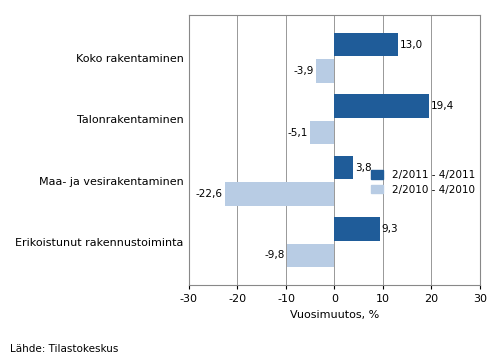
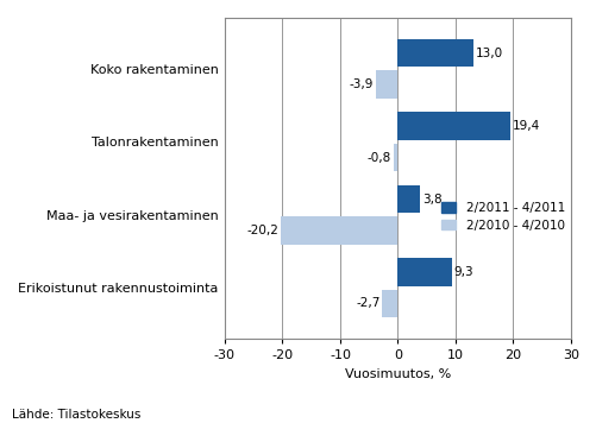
2/2010 - 4/2010/Talonrakentaminen: -5,1 -> -0,8
2/2010 - 4/2010/Maa- ja vesirakentaminen: -22,6 -> -20,2
2/2010 - 4/2010/Erikoistunut rakennustoiminta: -9,8 -> -2,7
